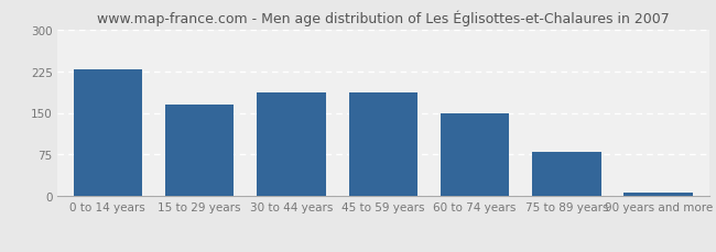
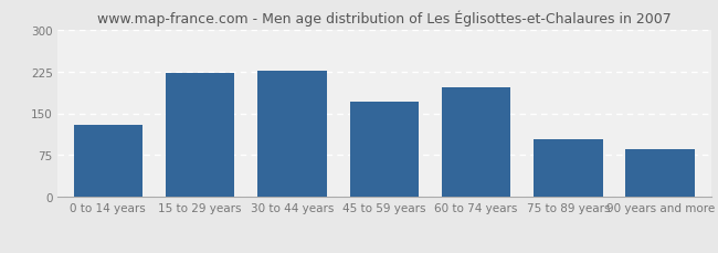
0 to 14 years: 228 -> 130
15 to 29 years: 165 -> 222
30 to 44 years: 187 -> 226
45 to 59 years: 187 -> 170
60 to 74 years: 150 -> 196
75 to 89 years: 80 -> 104
90 years and more: 7 -> 86
